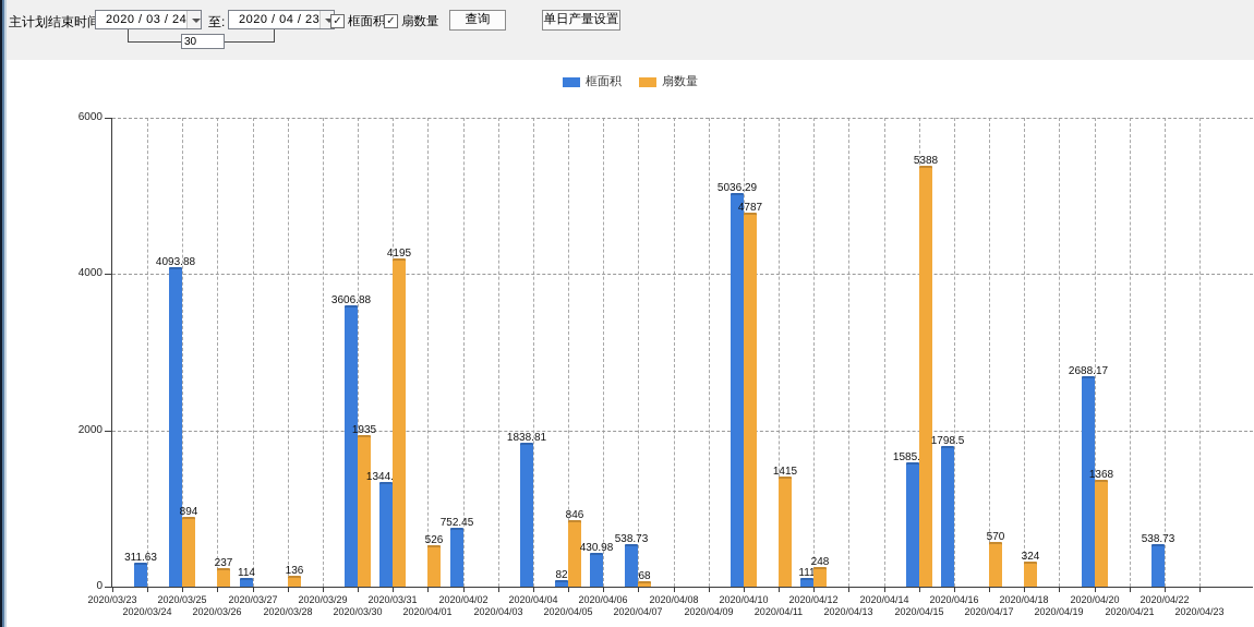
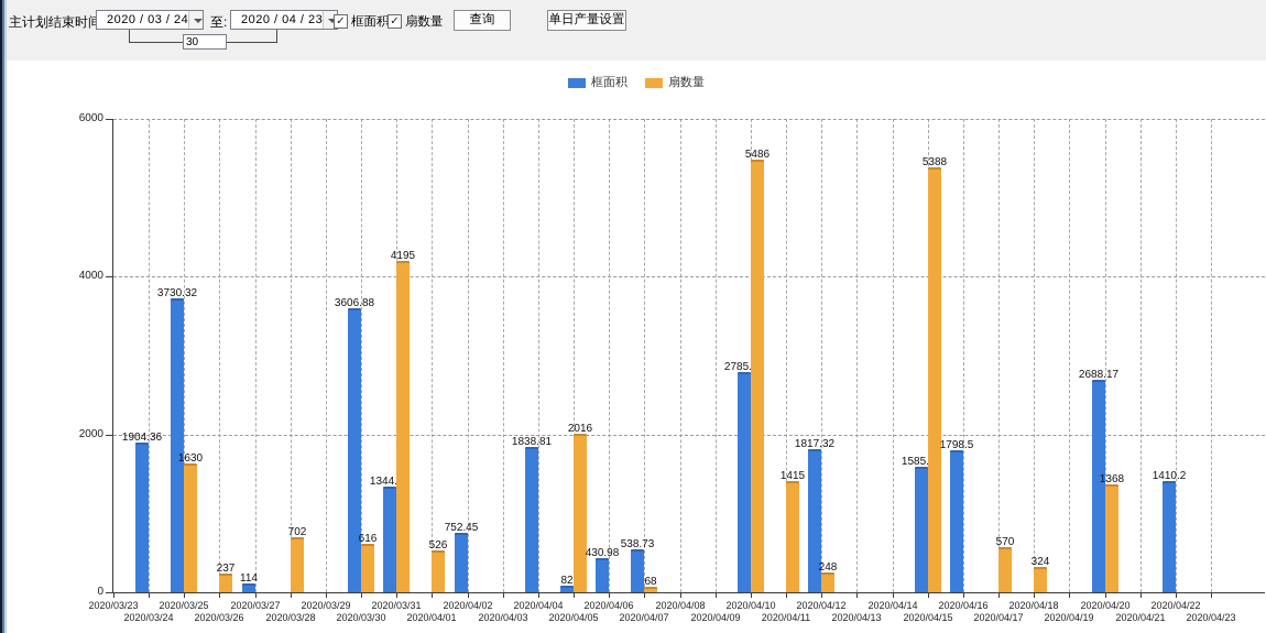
框面积/2020/03/24: 311.63 -> 1904.36
框面积/2020/03/25: 4093.88 -> 3730.32
扇数量/2020/03/25: 894 -> 1630
扇数量/2020/03/28: 136 -> 702
扇数量/2020/03/30: 1935 -> 616
扇数量/2020/04/05: 846 -> 2016
框面积/2020/04/10: 5036.29 -> 2785.17
扇数量/2020/04/10: 4787 -> 5486
框面积/2020/04/12: 111 -> 1817.32
框面积/2020/04/22: 538.73 -> 1410.2
